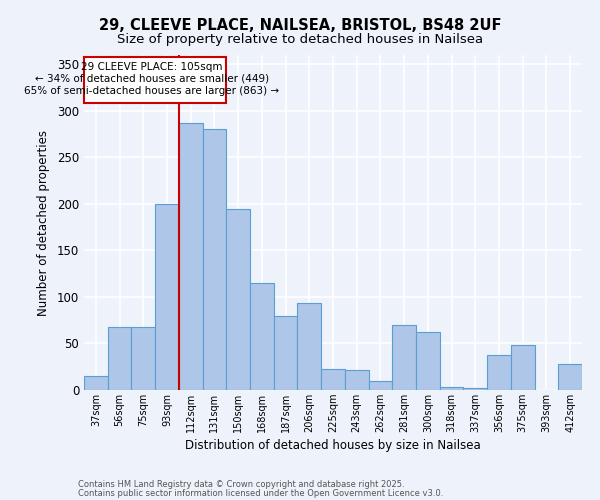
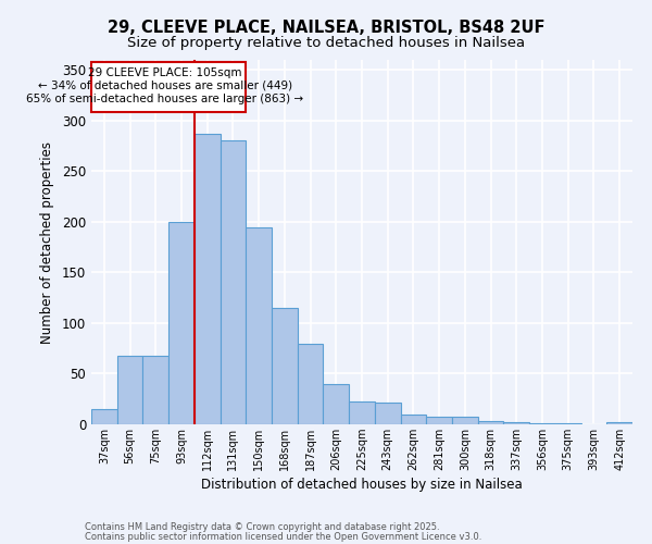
206sqm: 94 -> 40
281sqm: 70 -> 8
300sqm: 62 -> 7
356sqm: 38 -> 1
375sqm: 48 -> 1
412sqm: 28 -> 2
